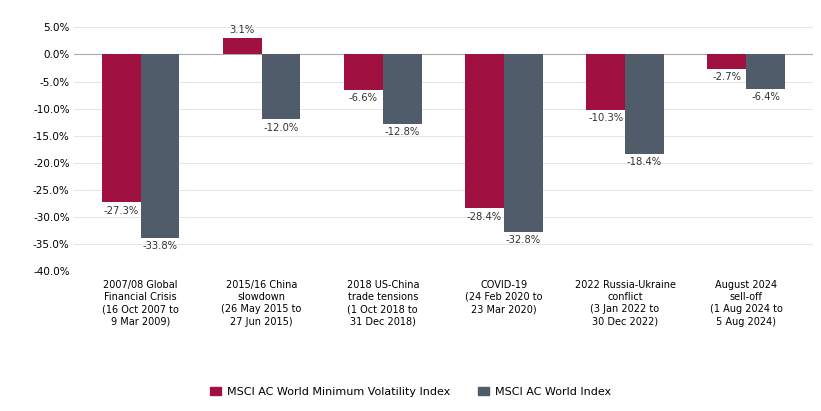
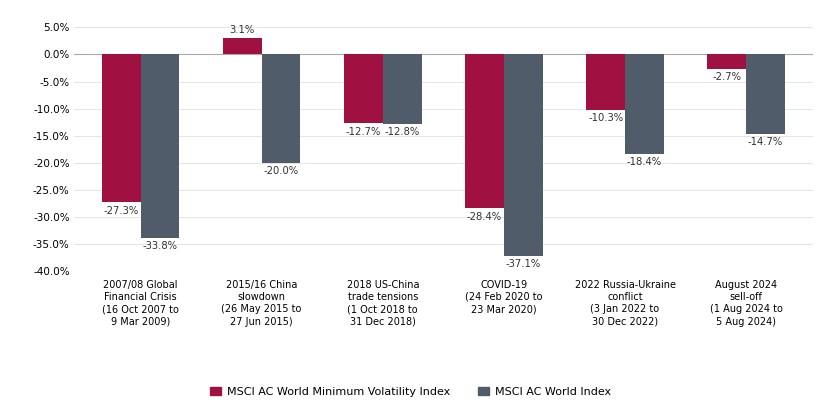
MSCI AC World Index/2015/16 China slowdown (26 May 2015 to 27 Jun 2015): -12.0% -> -20.0%
MSCI AC World Minimum Volatility Index/2018 US-China trade tensions (1 Oct 2018 to 31 Dec 2018): -6.6% -> -12.7%
MSCI AC World Index/COVID-19 (24 Feb 2020 to 23 Mar 2020): -32.8% -> -37.1%
MSCI AC World Index/August 2024 sell-off (1 Aug 2024 to 5 Aug 2024): -6.4% -> -14.7%
